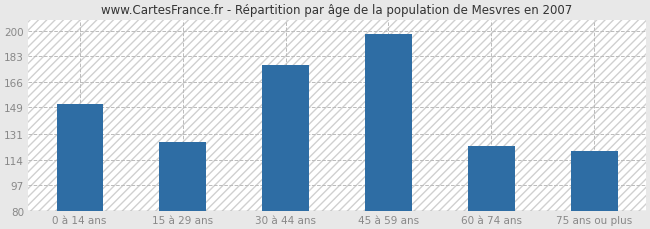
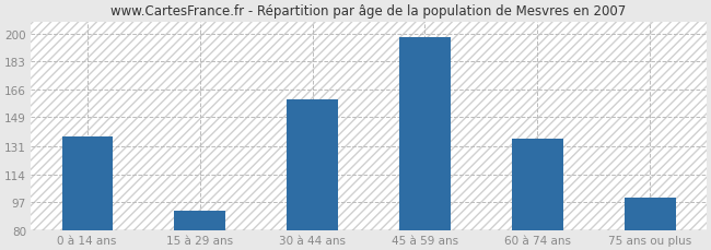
0 à 14 ans: 151 -> 137
15 à 29 ans: 126 -> 92
30 à 44 ans: 177 -> 160
60 à 74 ans: 123 -> 136
75 ans ou plus: 120 -> 100
